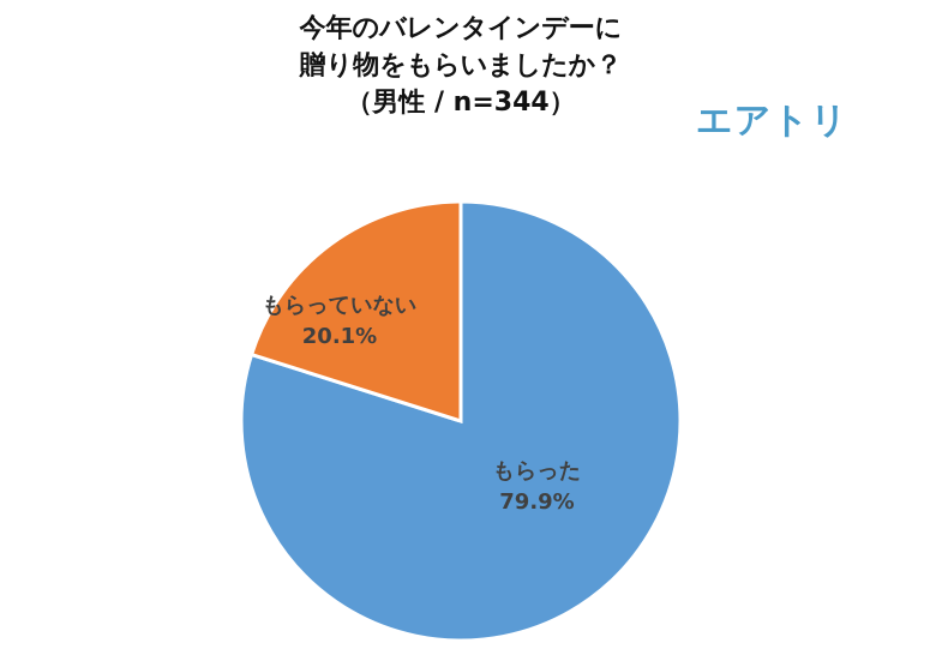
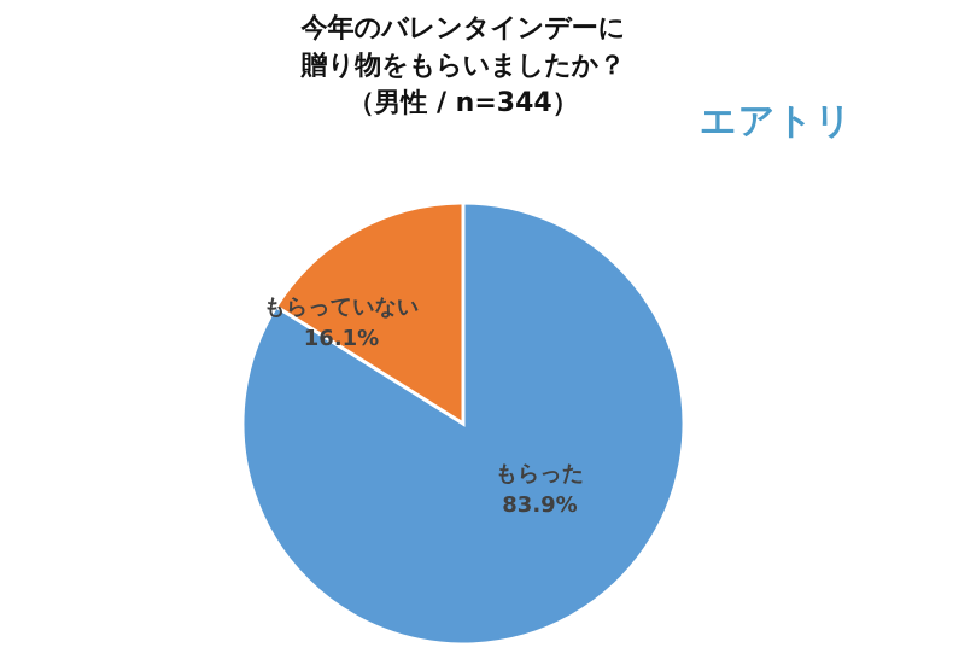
もらった: 79.9% -> 83.9%
もらっていない: 20.1% -> 16.1%
